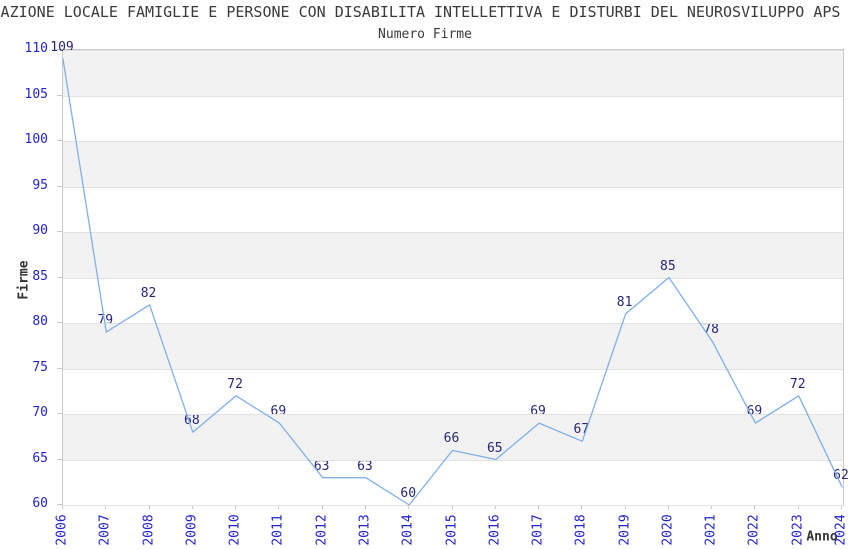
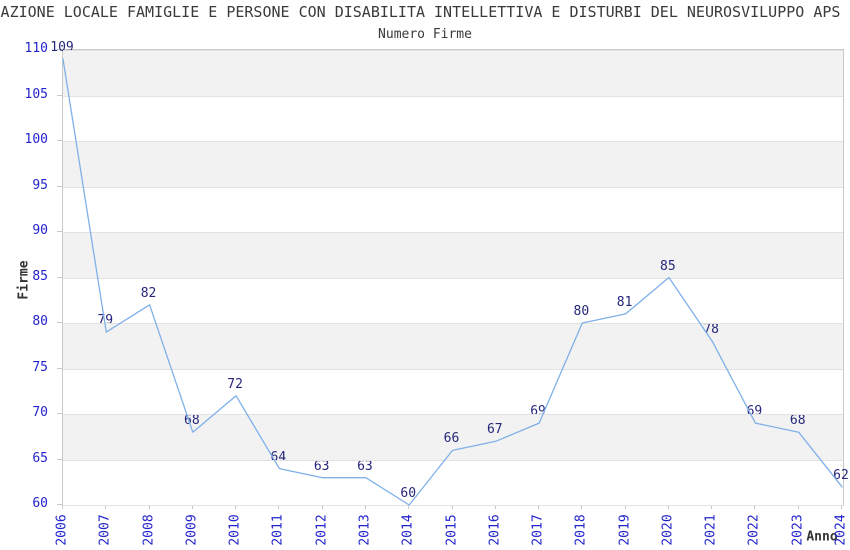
2011: 69 -> 64
2016: 65 -> 67
2018: 67 -> 80
2023: 72 -> 68
